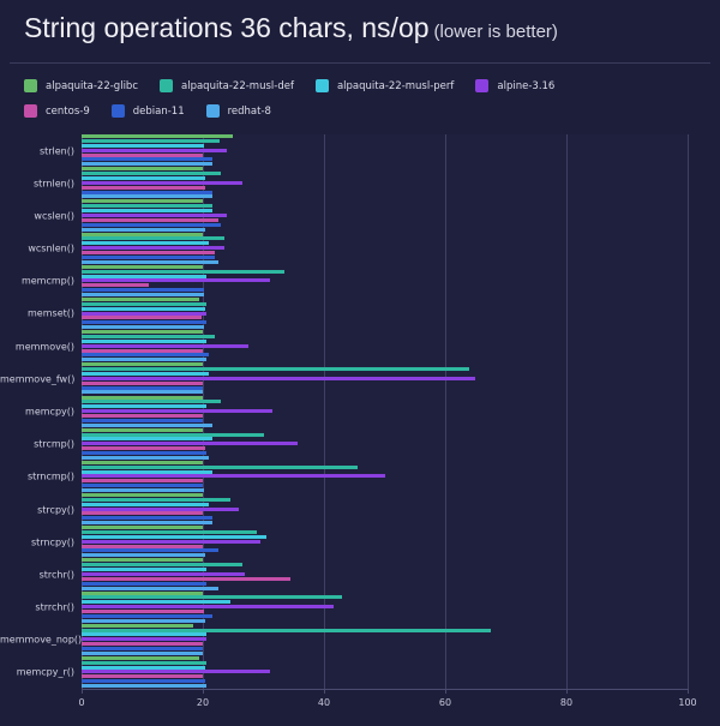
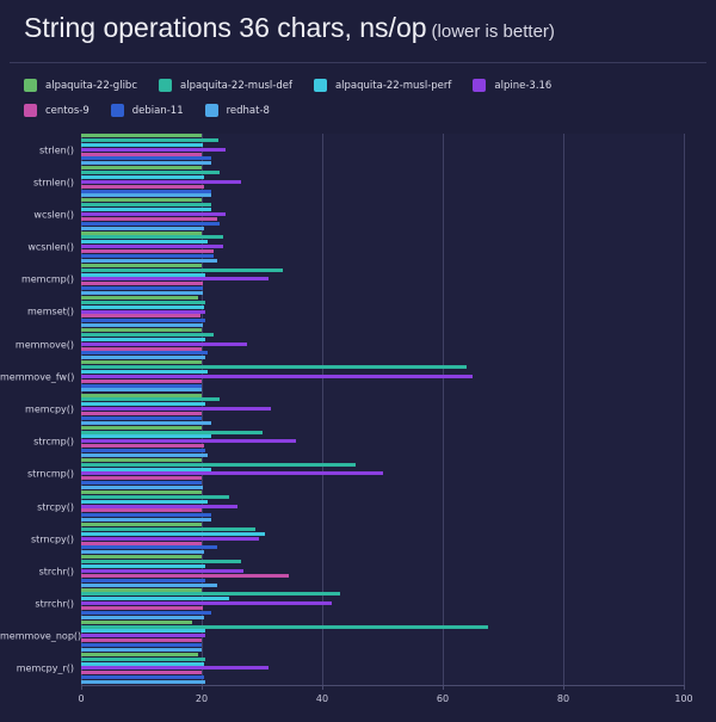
alpaquita-22-glibc/strlen(): 25 -> 20
centos-9/memcmp(): 11 -> 20
